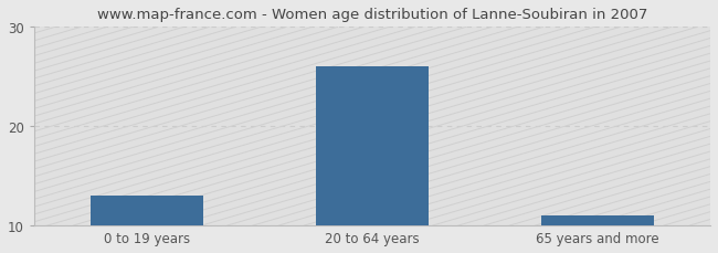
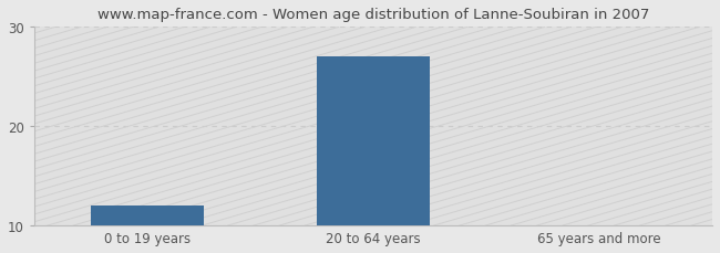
0 to 19 years: 13 -> 12
20 to 64 years: 26 -> 27
65 years and more: 11 -> 10
